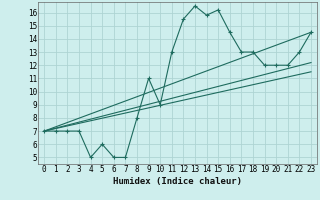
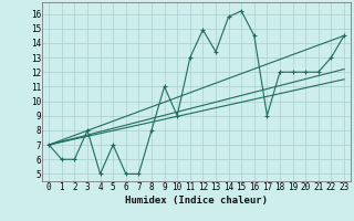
1: 7.0 -> 6.0
2: 7.0 -> 6.0
3: 7.0 -> 8.0
5: 6.0 -> 7.0
12: 15.5 -> 14.9
13: 16.5 -> 13.4
17: 13.0 -> 9.0
18: 13.0 -> 12.0
